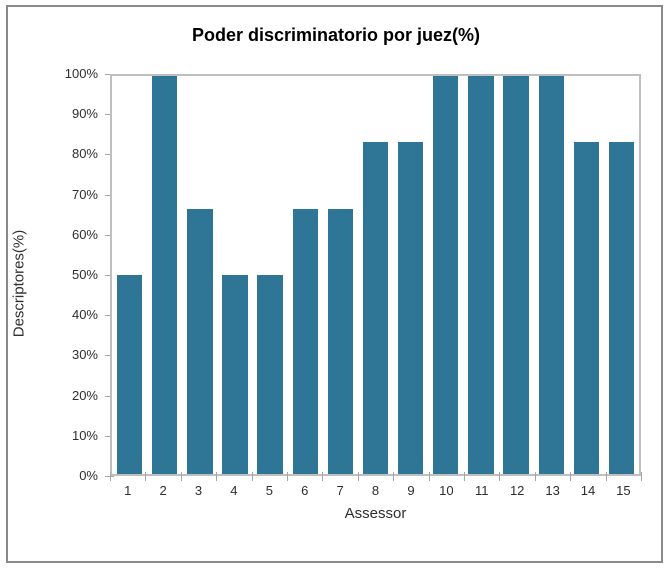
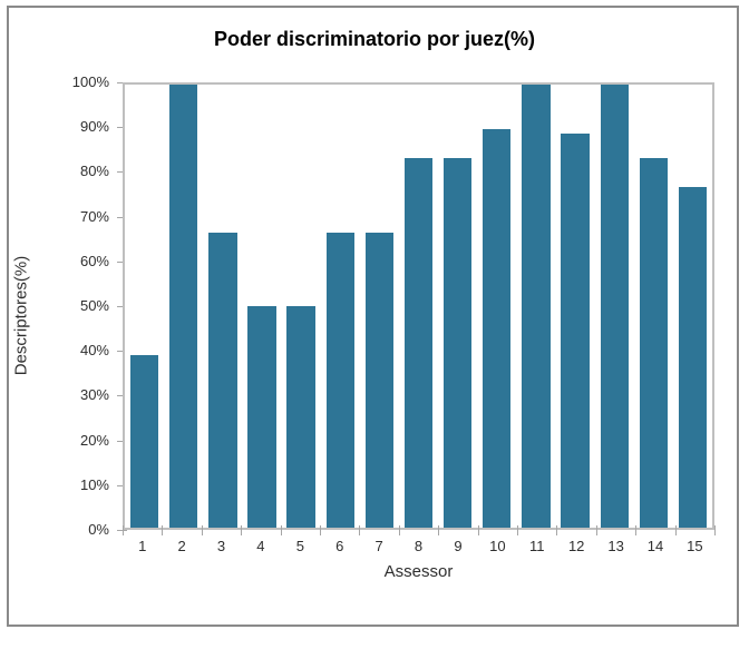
1: 50% -> 39%
10: 100% -> 90%
12: 100% -> 89%
15: 83% -> 77%
